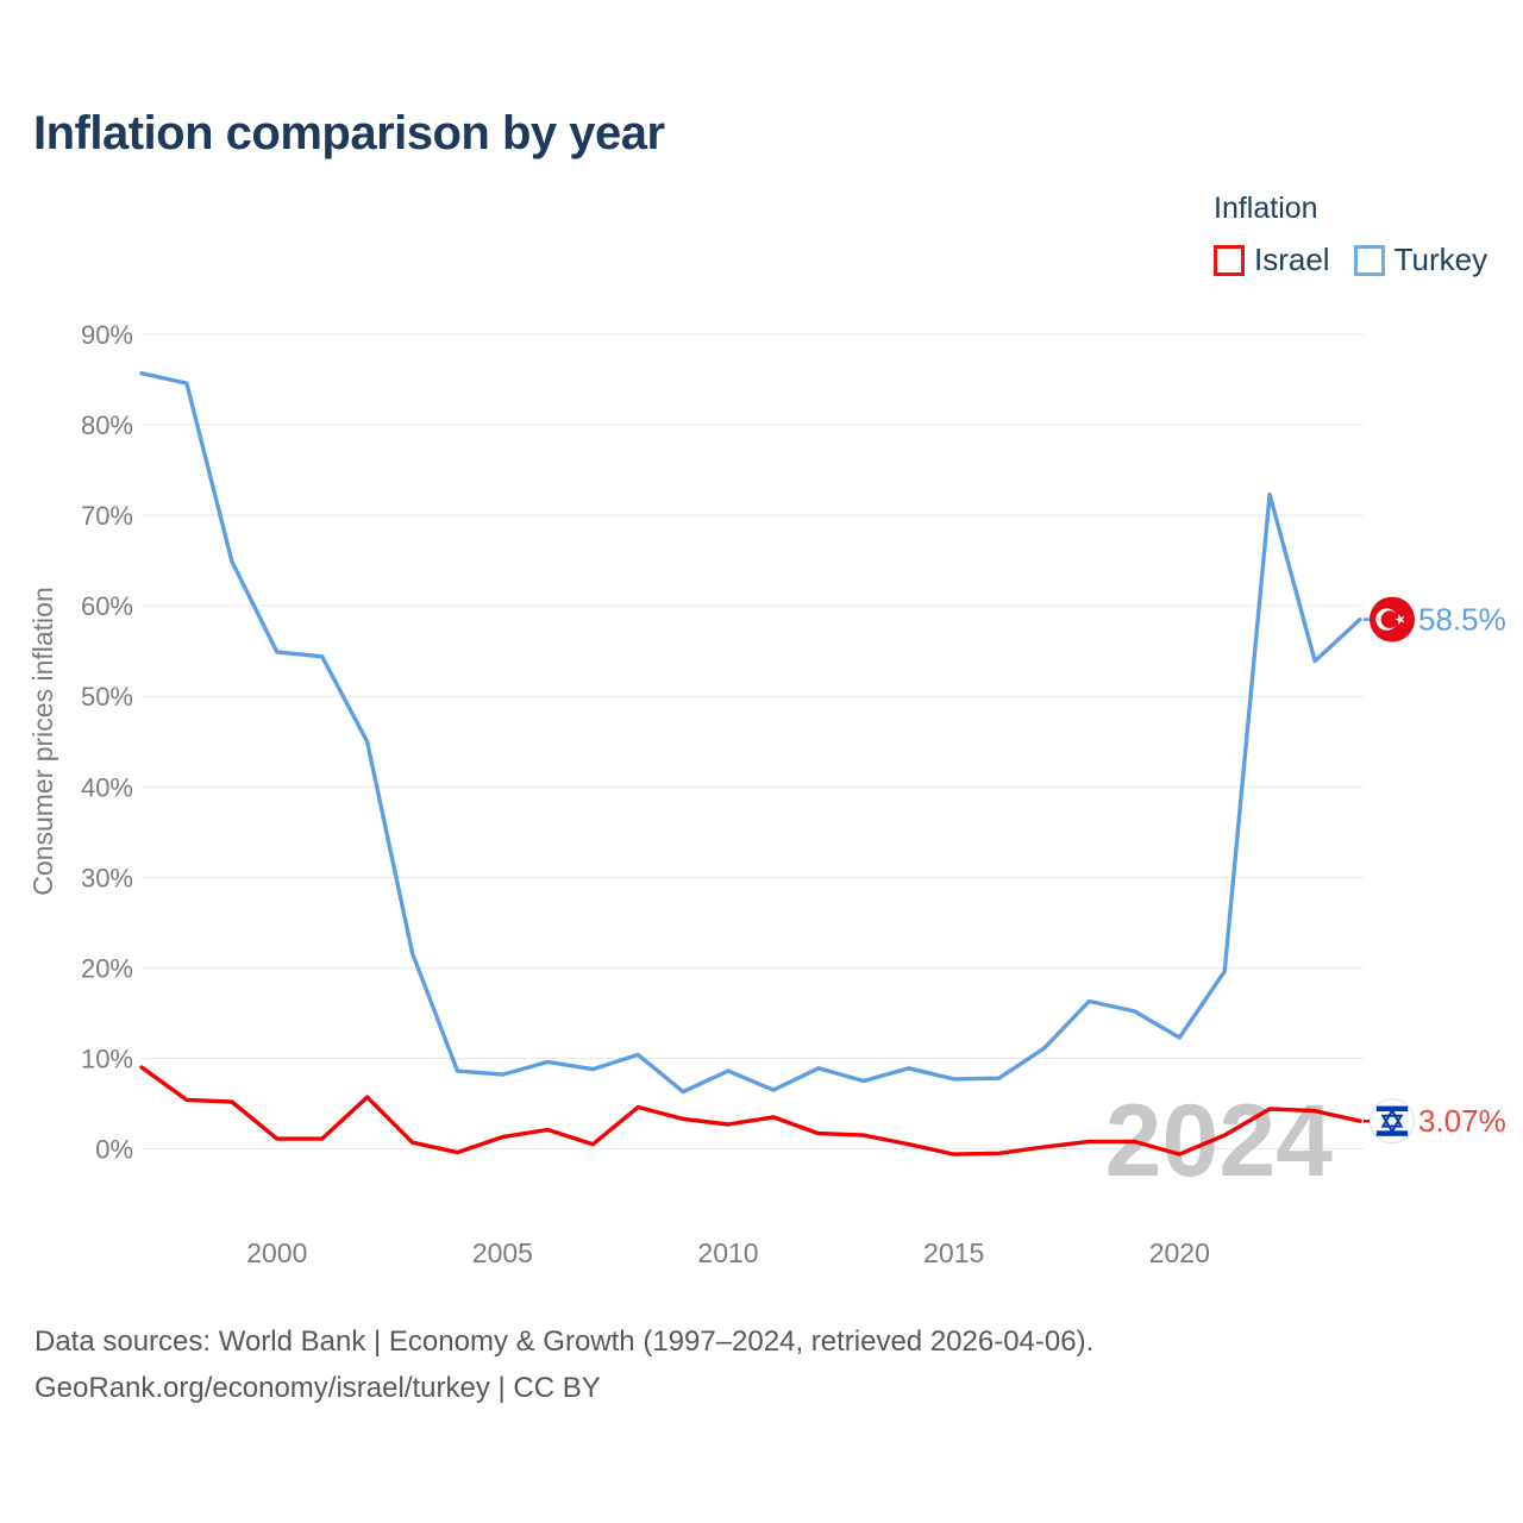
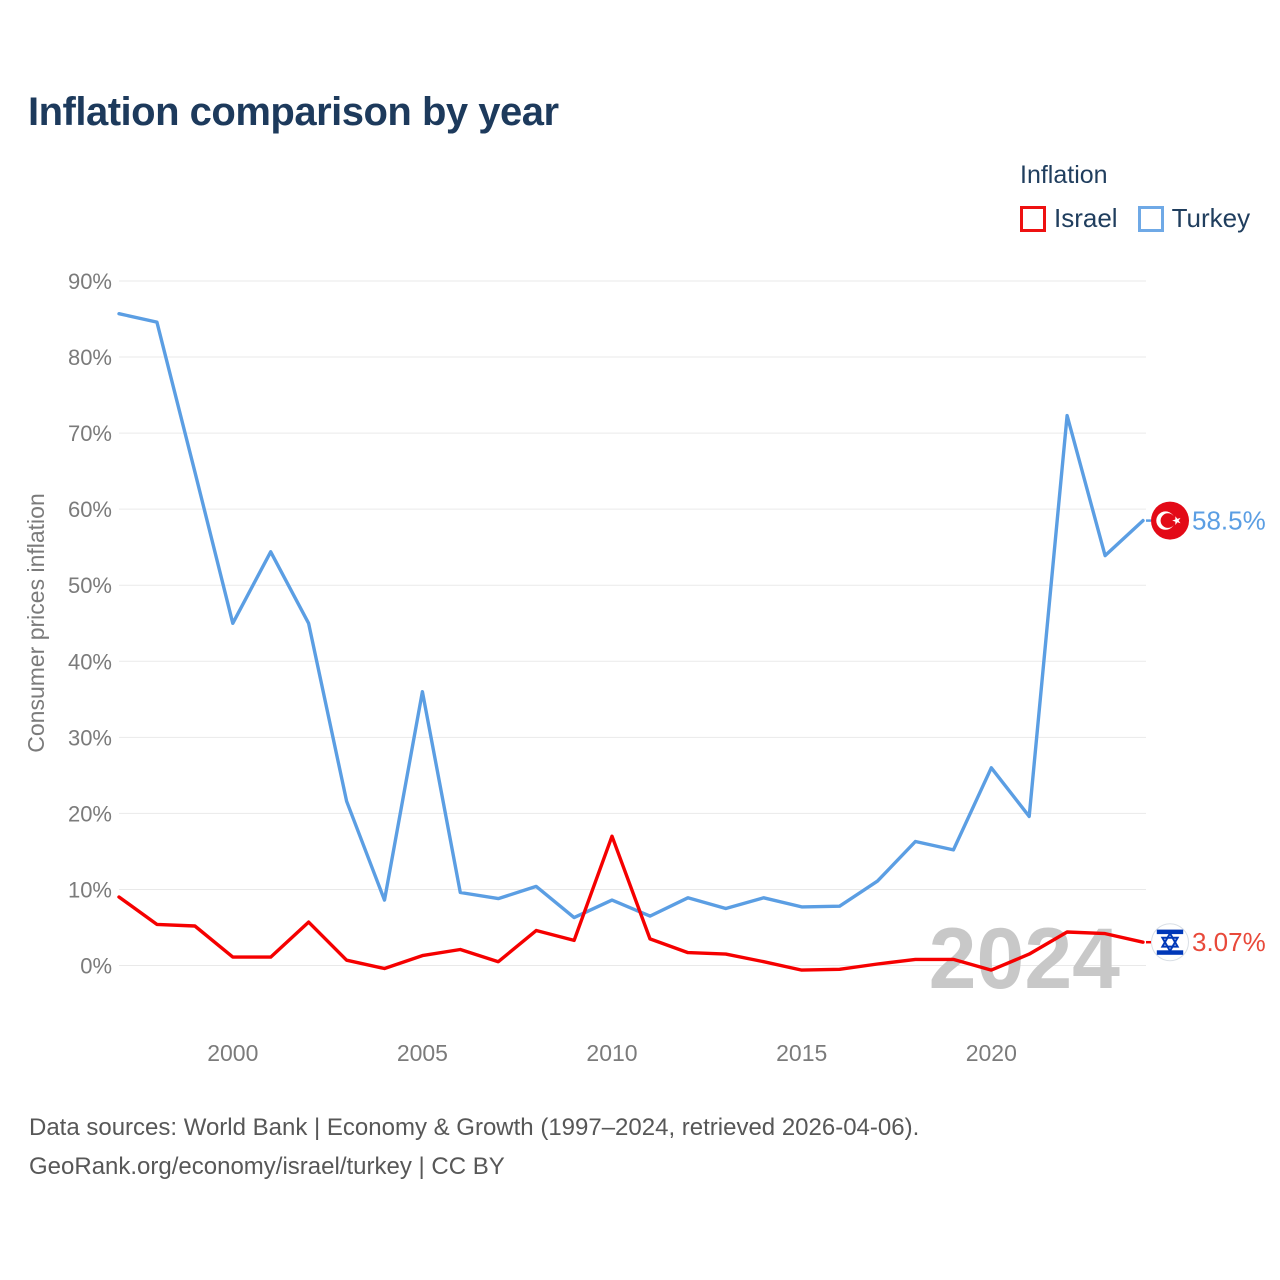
Turkey/2000: 55% -> 45%
Turkey/2005: 8% -> 36%
Israel/2010: 3% -> 17%
Turkey/2020: 12% -> 26%
